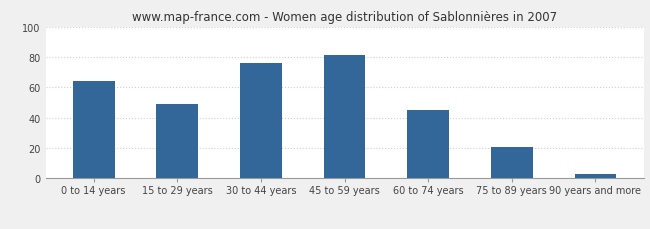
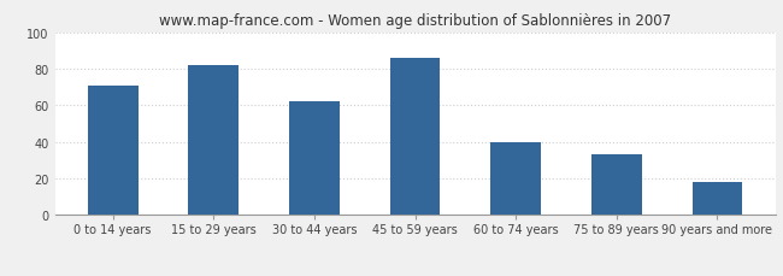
0 to 14 years: 64 -> 71
15 to 29 years: 49 -> 82
30 to 44 years: 76 -> 62
45 to 59 years: 81 -> 86
60 to 74 years: 45 -> 40
75 to 89 years: 21 -> 33
90 years and more: 3 -> 18
